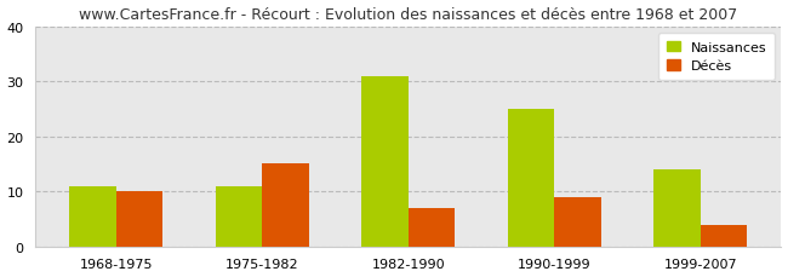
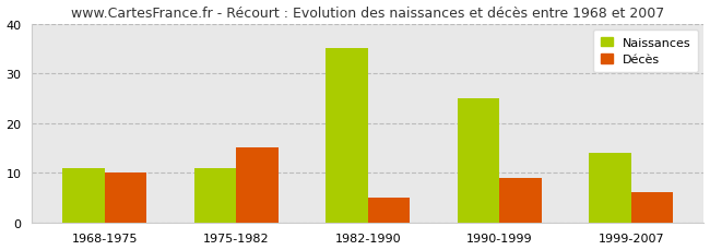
Naissances/1982-1990: 31 -> 35
Décès/1982-1990: 7 -> 5
Décès/1999-2007: 4 -> 6
